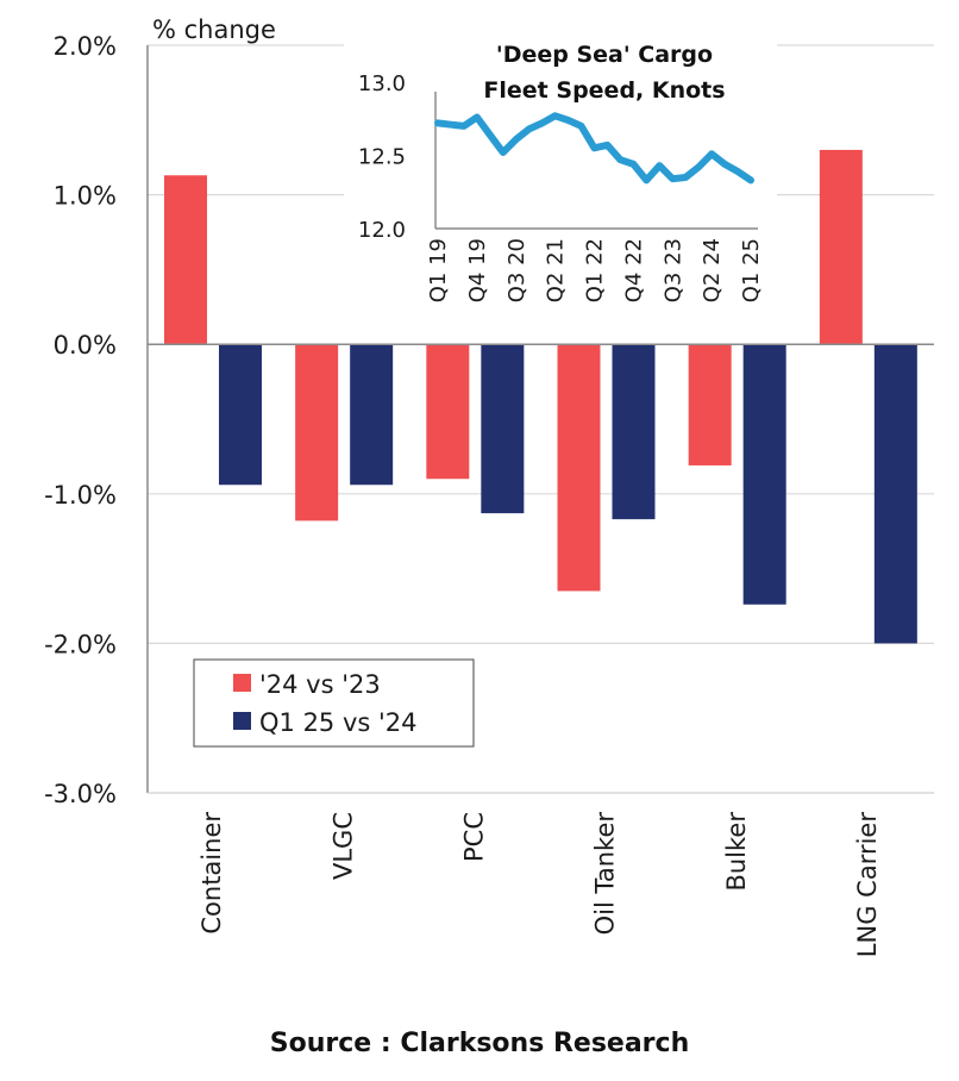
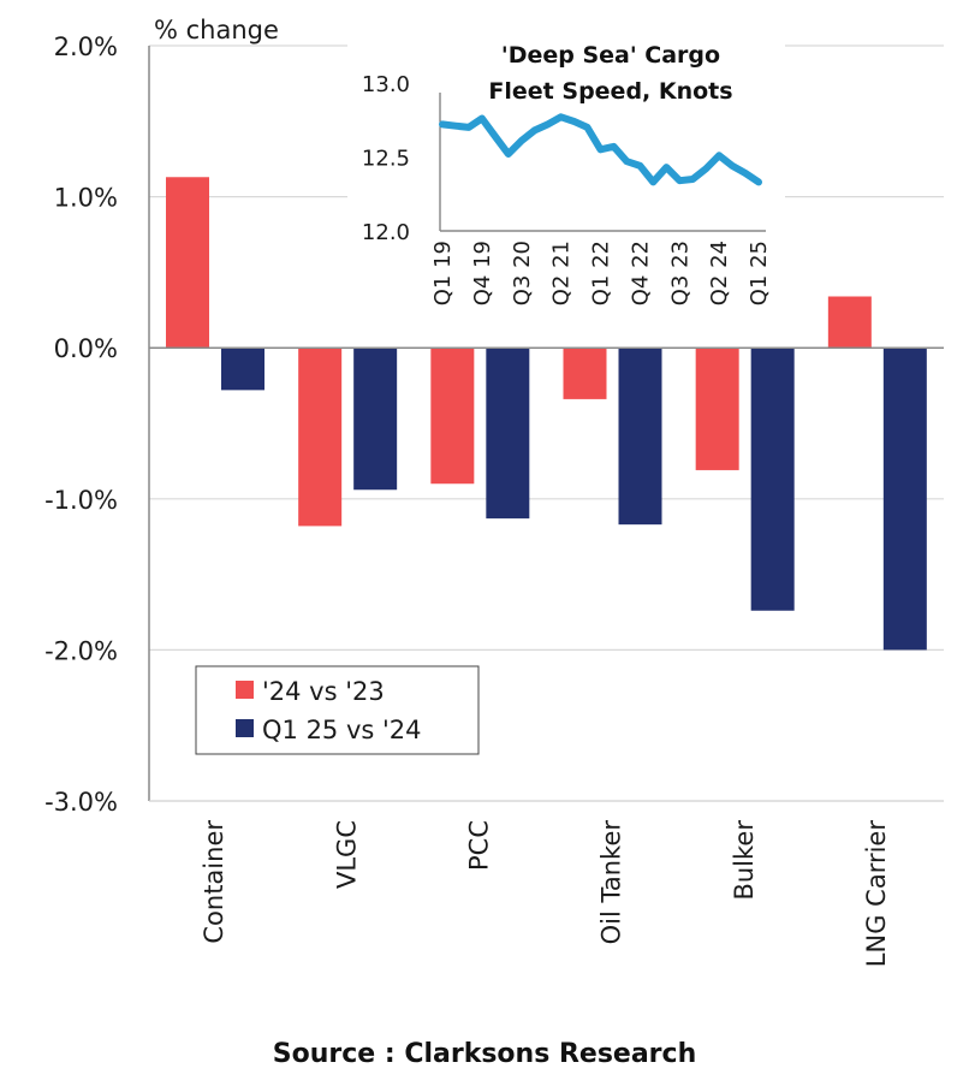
Q1 25 vs '24/Container: -0.94% -> -0.28%
'24 vs '23/Oil Tanker: -1.65% -> -0.34%
'24 vs '23/LNG Carrier: 1.30% -> 0.34%
